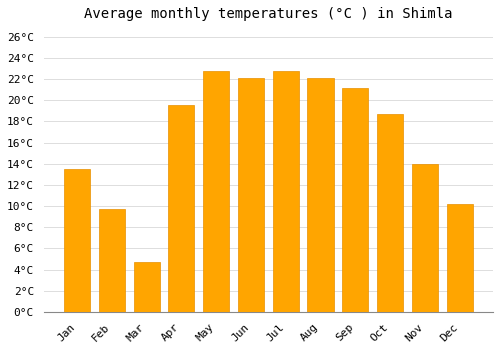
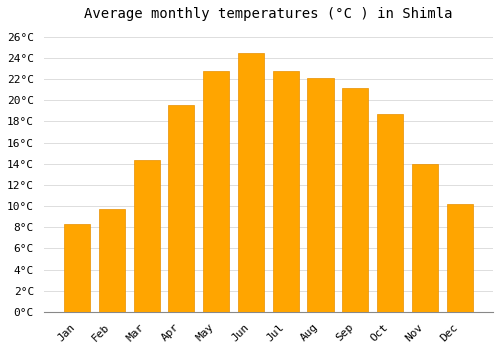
Jan: 13.5°C -> 8.3°C
Mar: 4.7°C -> 14.4°C
Jun: 22.1°C -> 24.5°C
